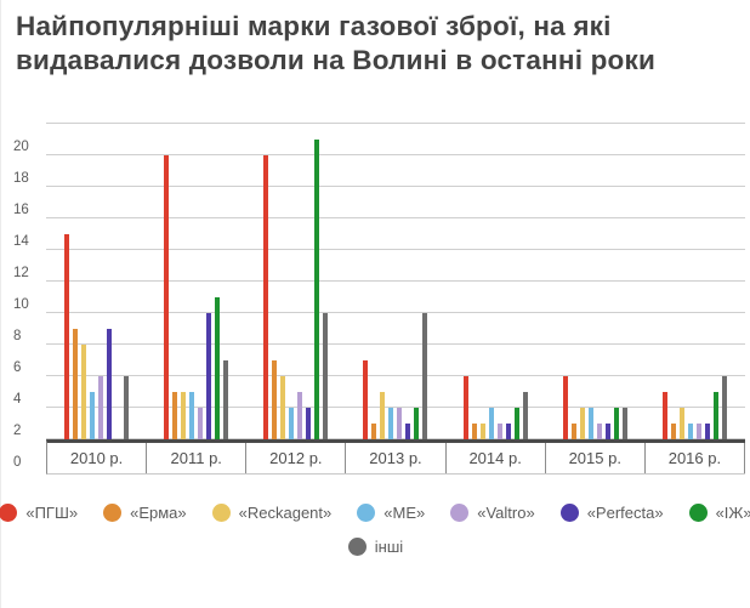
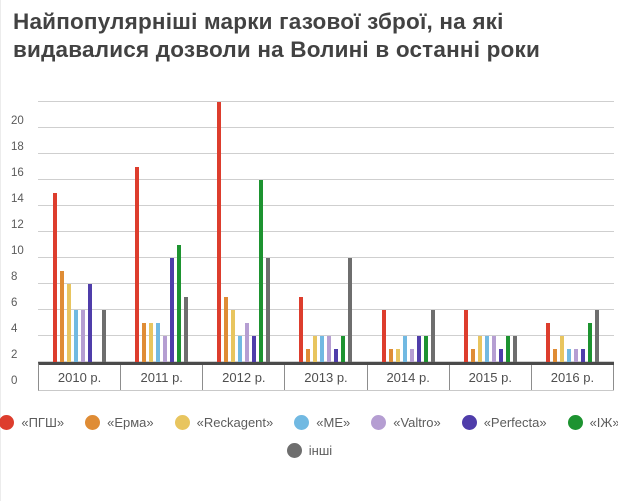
«МЕ»/2010 р.: 3 -> 4
«Perfecta»/2010 р.: 7 -> 6
«ПГШ»/2011 р.: 18 -> 15
«ПГШ»/2012 р.: 18 -> 20
«ІЖ»/2012 р.: 19 -> 14
«Reckagent»/2013 р.: 3 -> 2
«Perfecta»/2014 р.: 1 -> 2
інші/2014 р.: 3 -> 4
«Valtro»/2015 р.: 1 -> 2
